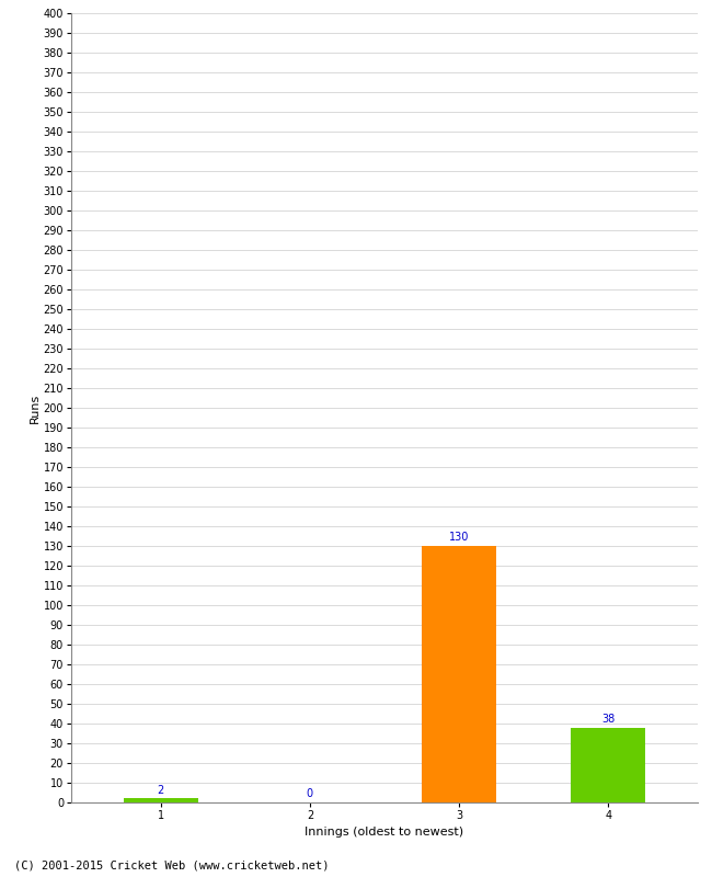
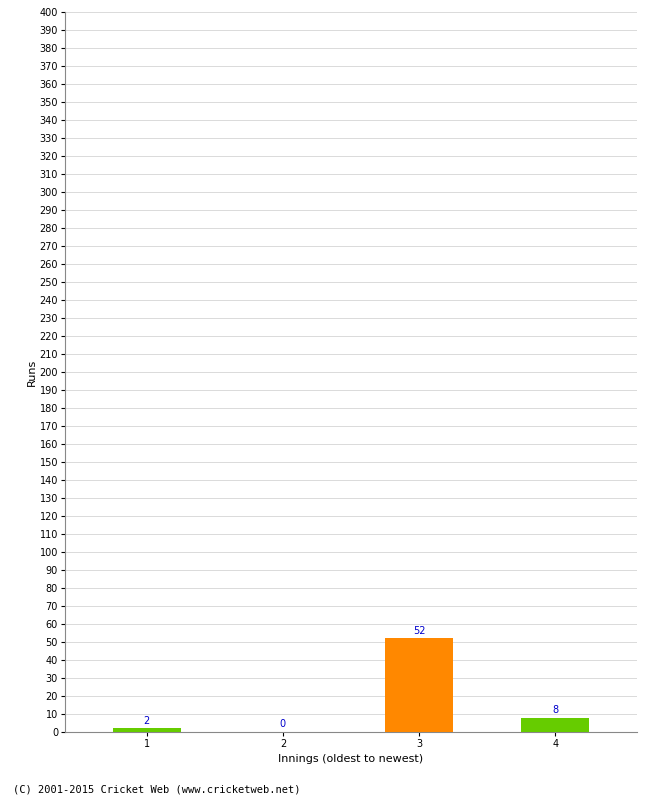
3: 130 -> 52
4: 38 -> 8
